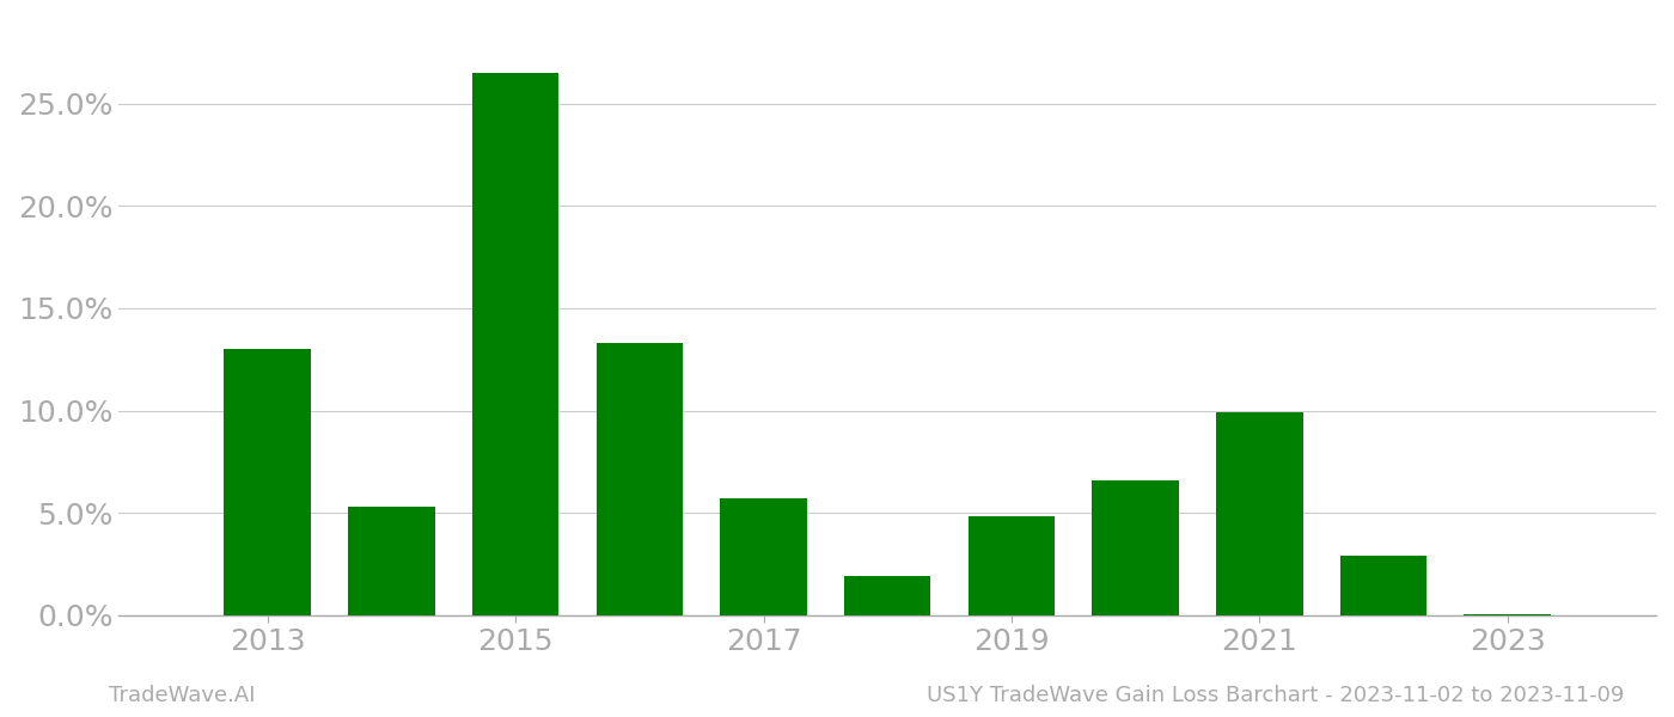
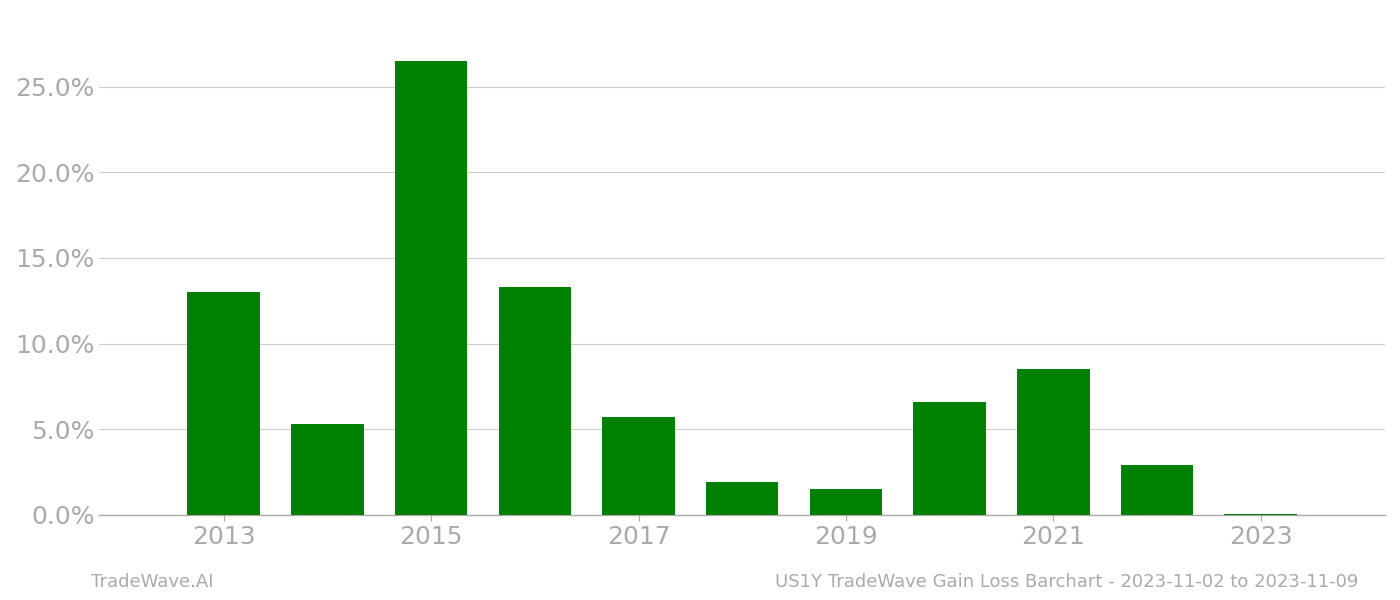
2019: 4.8% -> 1.5%
2021: 9.9% -> 8.5%
